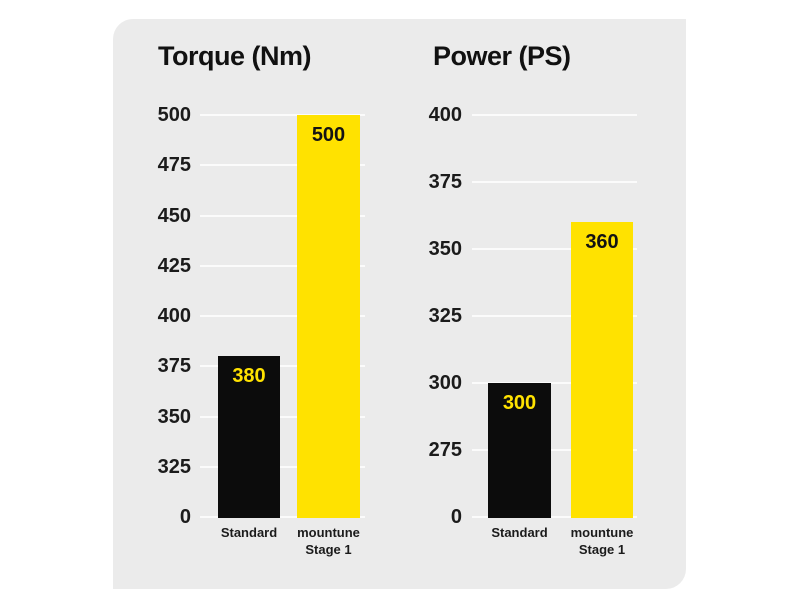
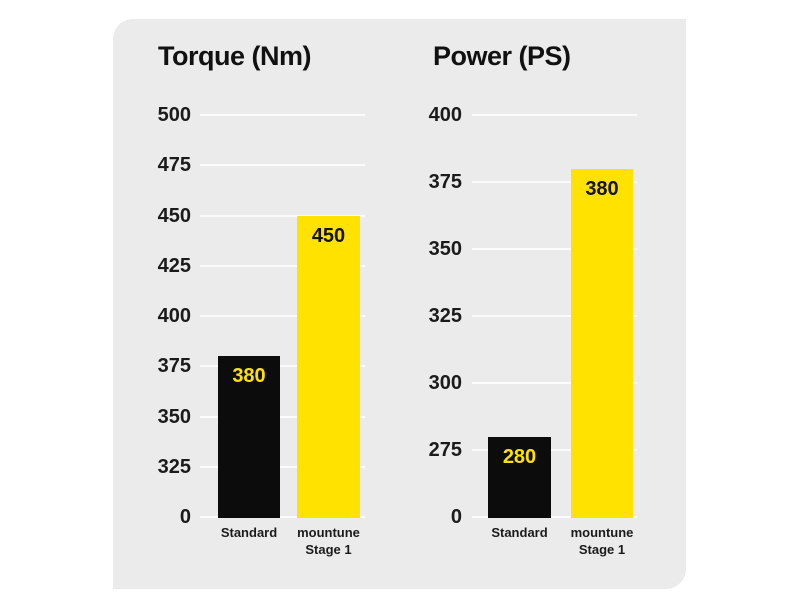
Torque (Nm)/mountune Stage 1: 500 -> 450
Power (PS)/Standard: 300 -> 280
Power (PS)/mountune Stage 1: 360 -> 380
